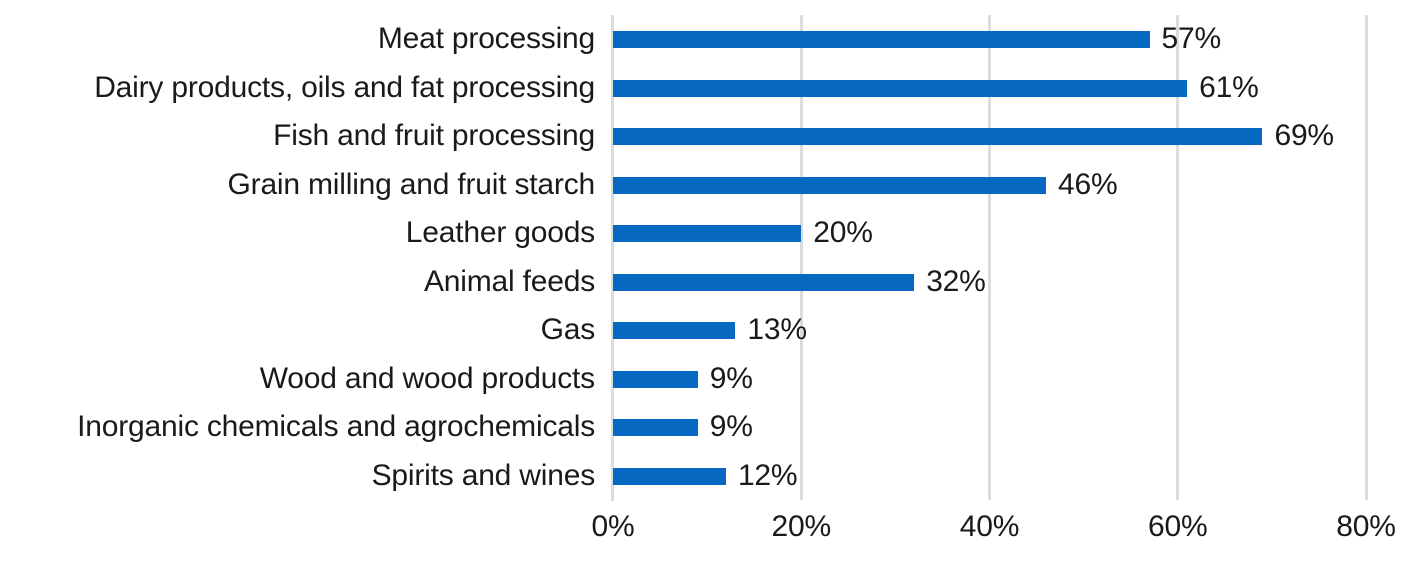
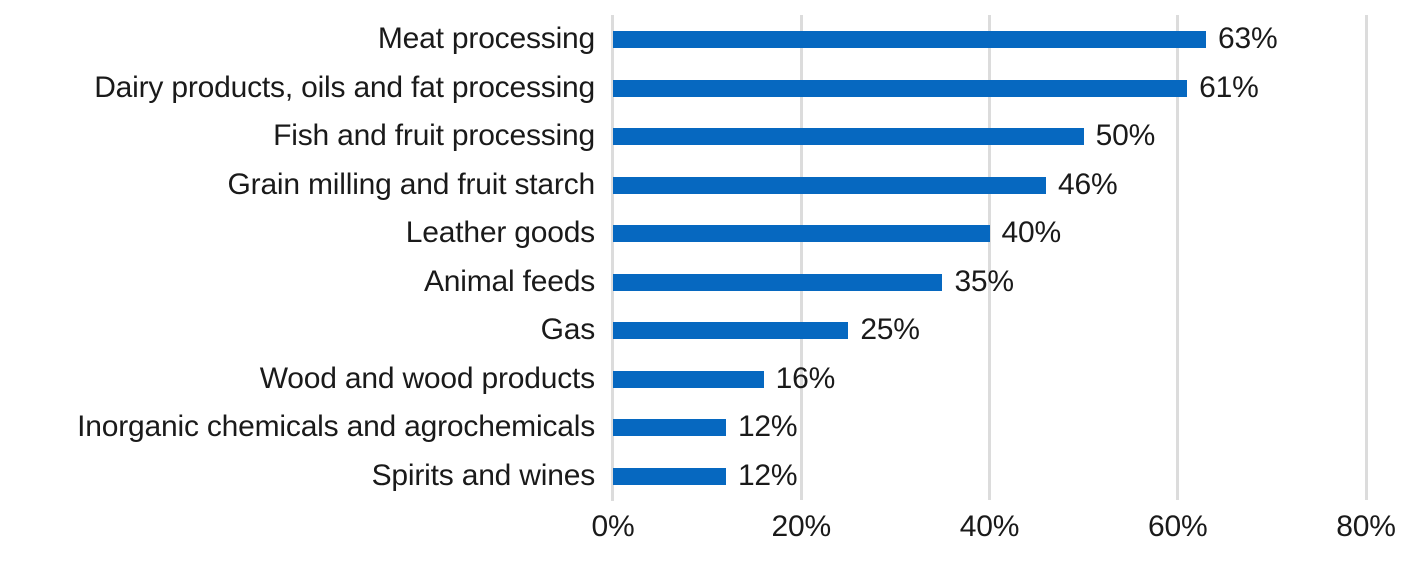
Meat processing: 57% -> 63%
Fish and fruit processing: 69% -> 50%
Leather goods: 20% -> 40%
Animal feeds: 32% -> 35%
Gas: 13% -> 25%
Wood and wood products: 9% -> 16%
Inorganic chemicals and agrochemicals: 9% -> 12%
